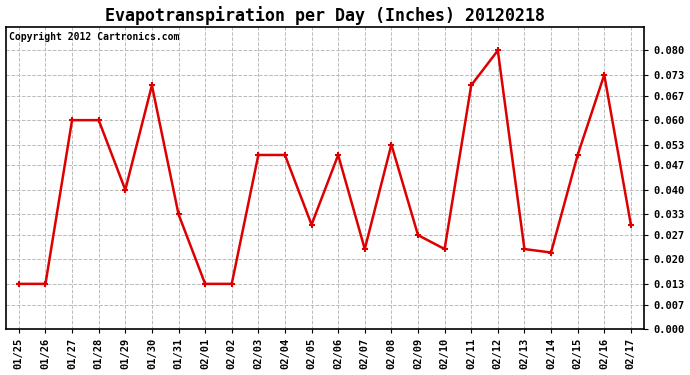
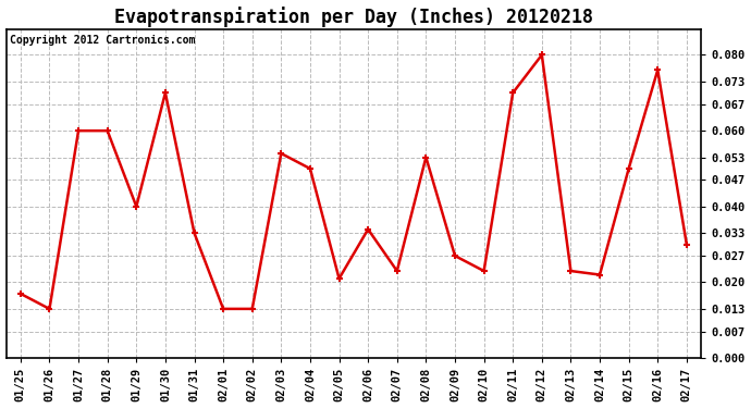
01/25: 0.013 -> 0.017
02/03: 0.050 -> 0.054
02/05: 0.030 -> 0.021
02/06: 0.050 -> 0.034
02/16: 0.073 -> 0.076
